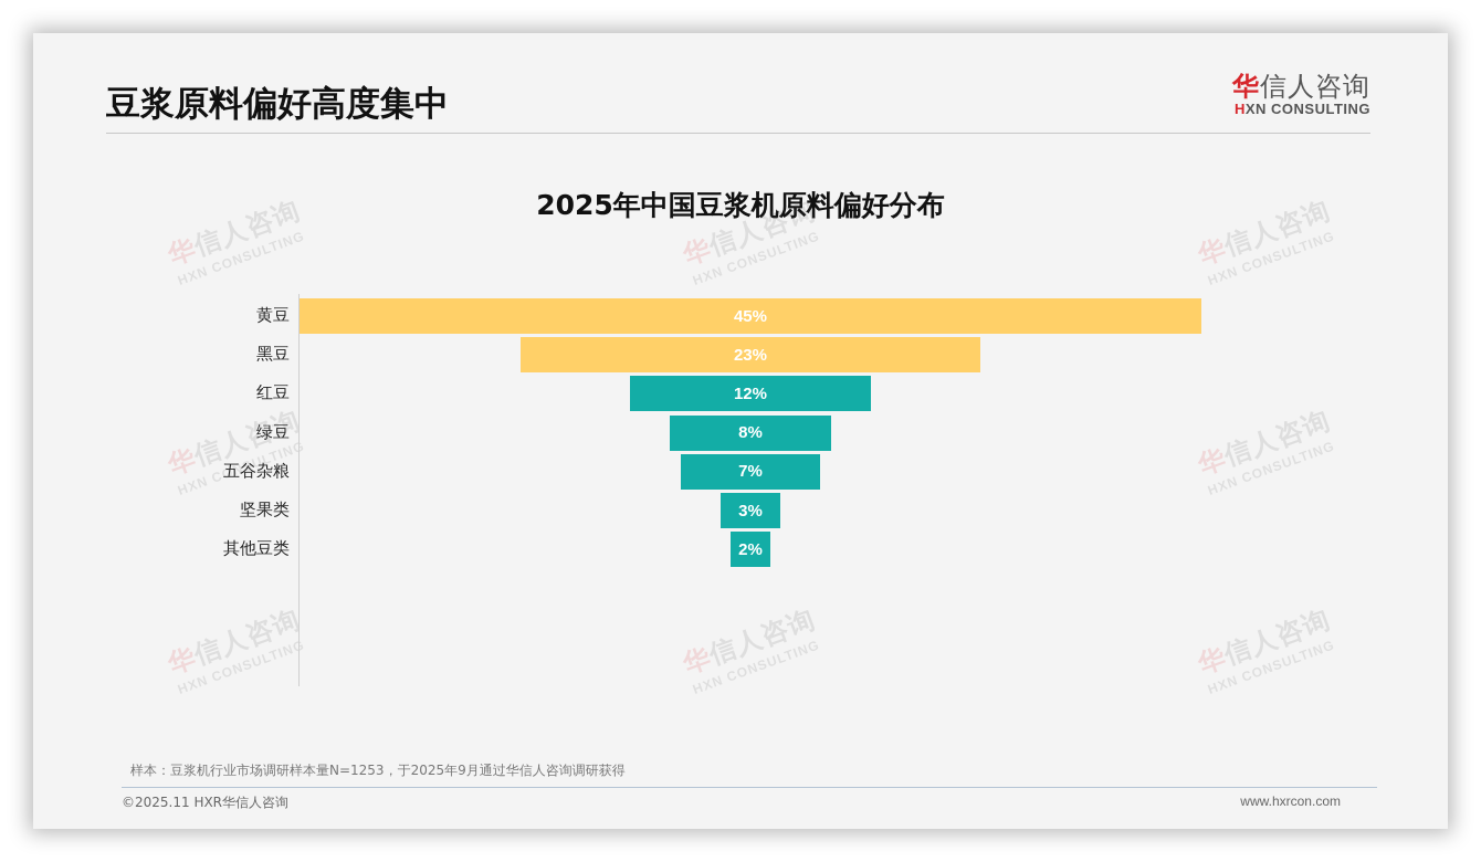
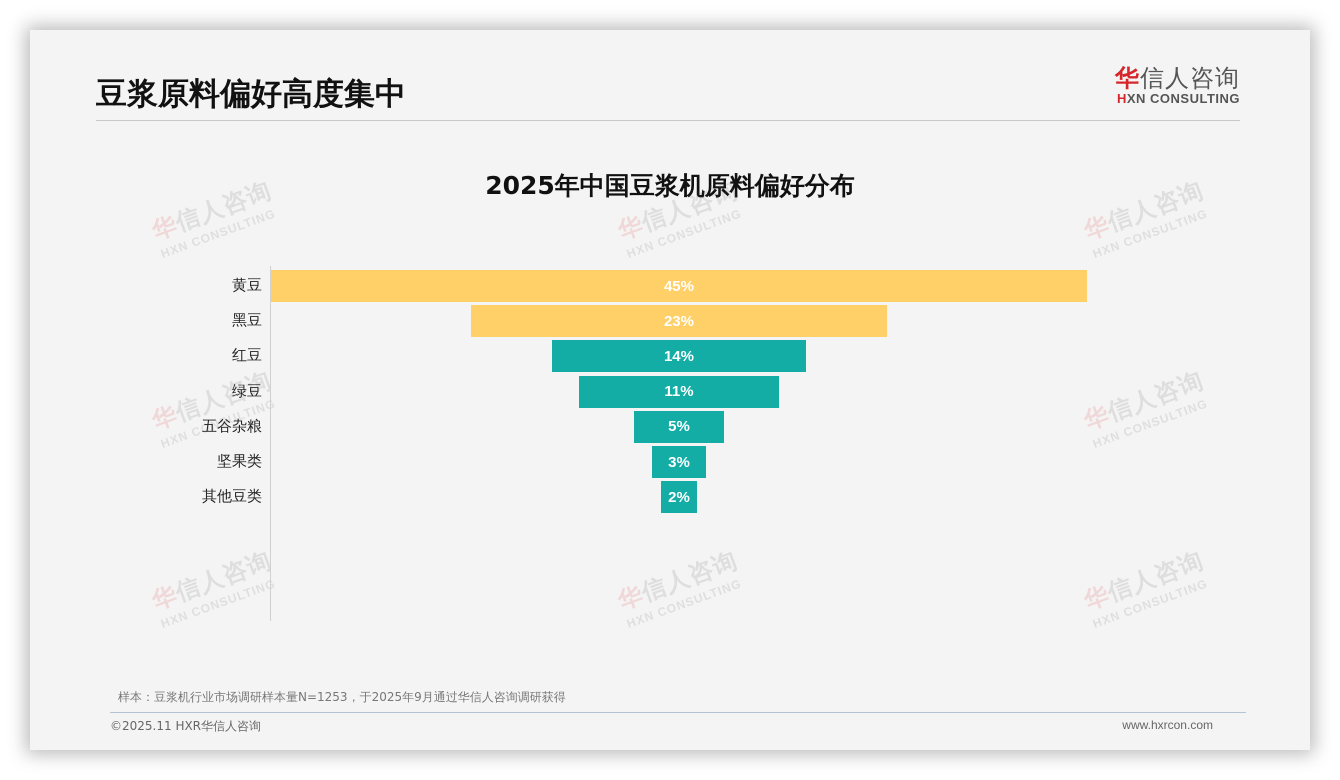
红豆: 12% -> 14%
绿豆: 8% -> 11%
五谷杂粮: 7% -> 5%
